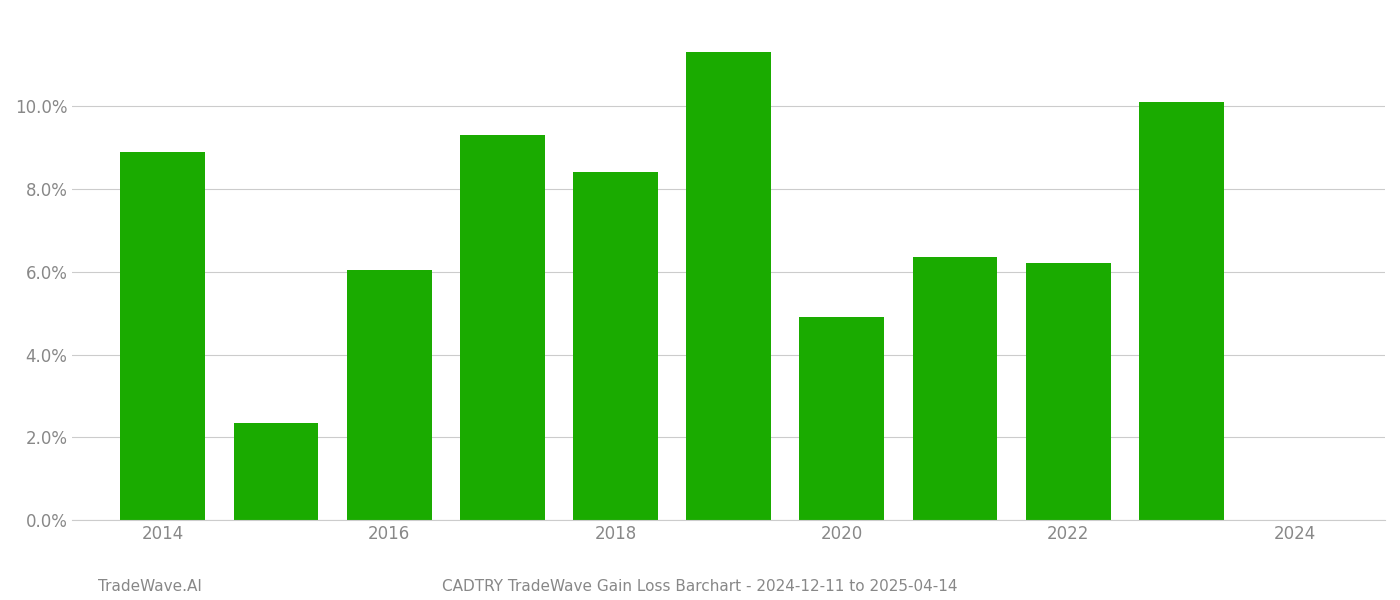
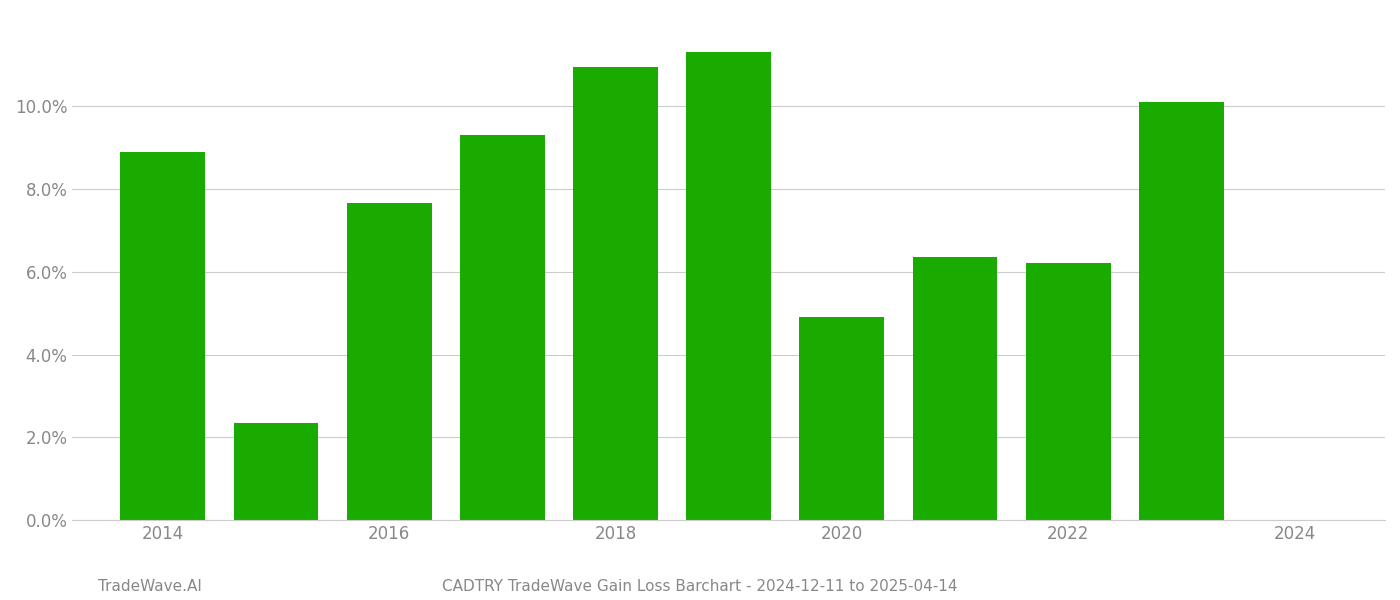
2016: 6.05% -> 7.65%
2018: 8.40% -> 10.95%
